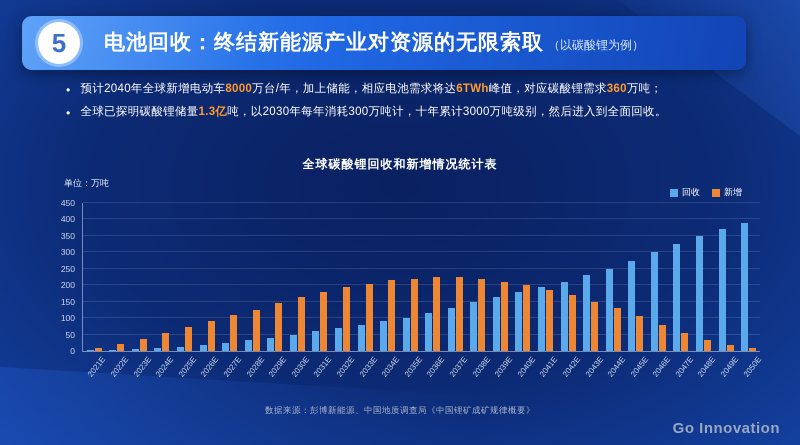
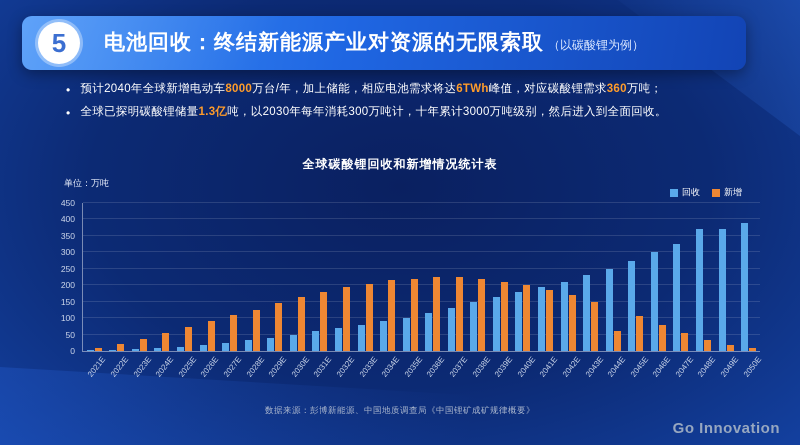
新增/2044E: 130 -> 60
回收/2048E: 350 -> 370
